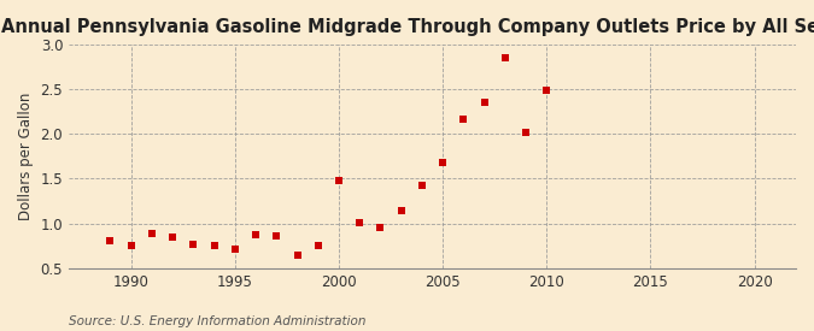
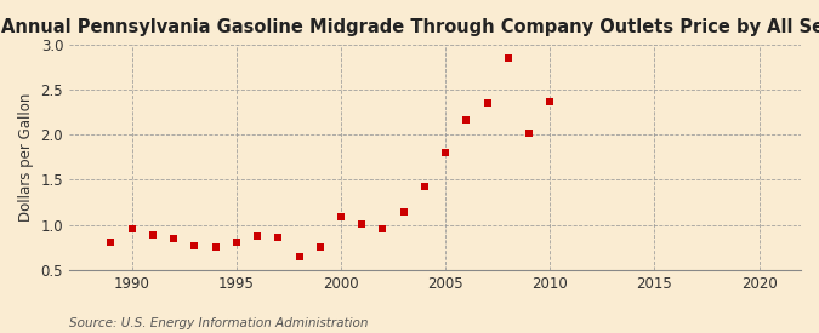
1990: 0.76 -> 0.96
1995: 0.72 -> 0.81
2000: 1.48 -> 1.09
2005: 1.68 -> 1.80
2010: 2.48 -> 2.37
